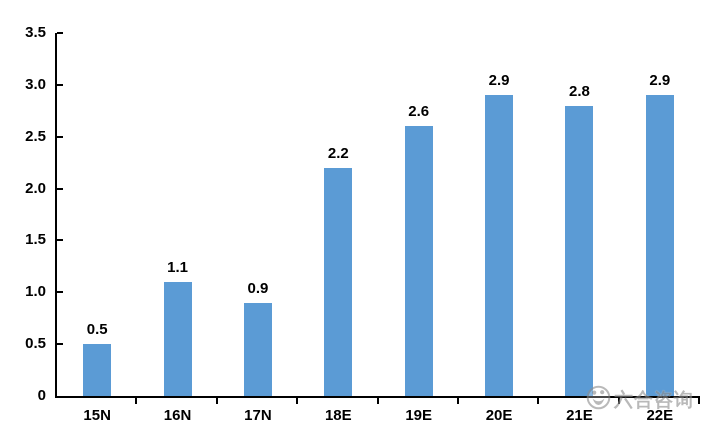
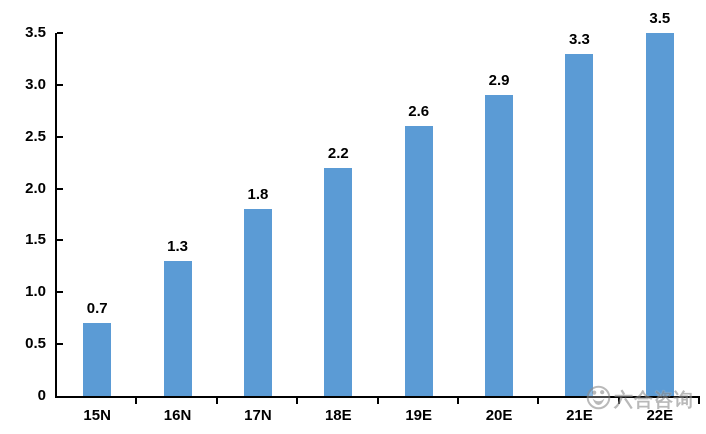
15N: 0.5 -> 0.7
16N: 1.1 -> 1.3
17N: 0.9 -> 1.8
21E: 2.8 -> 3.3
22E: 2.9 -> 3.5
